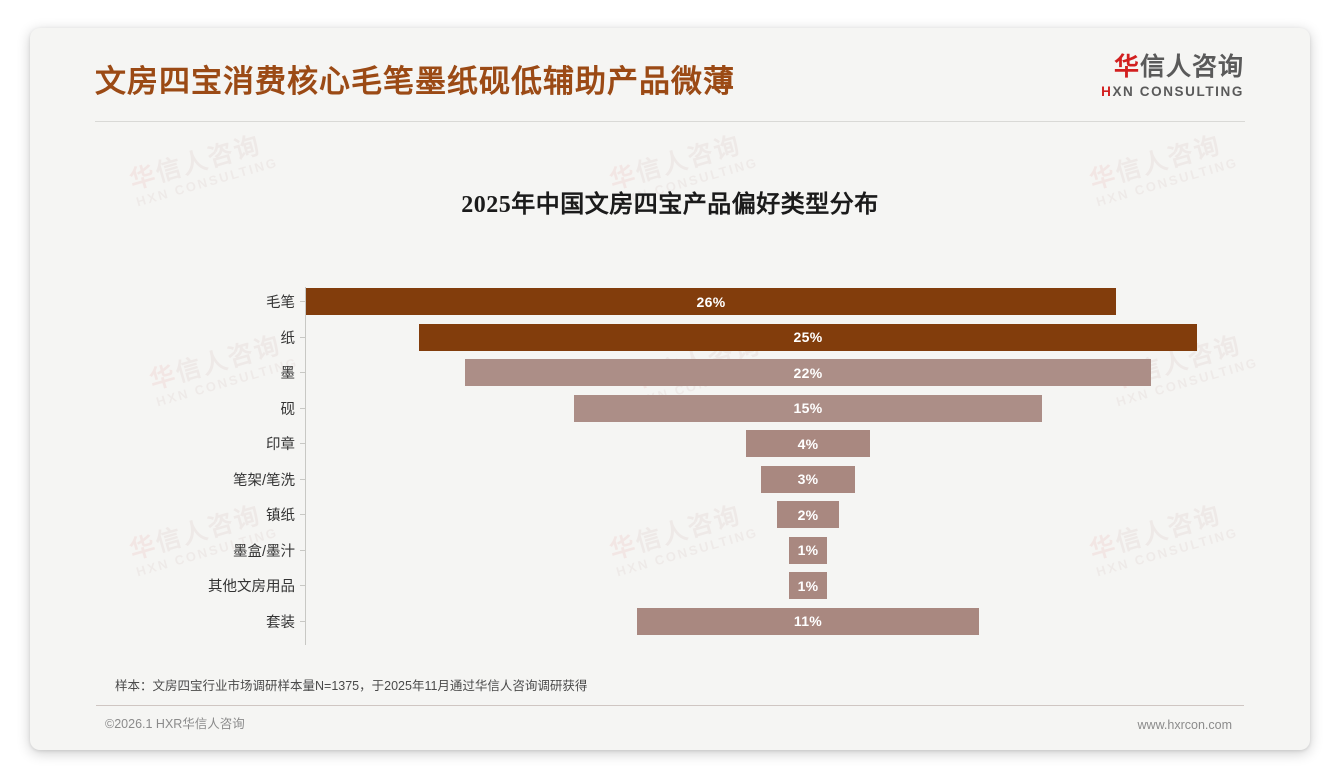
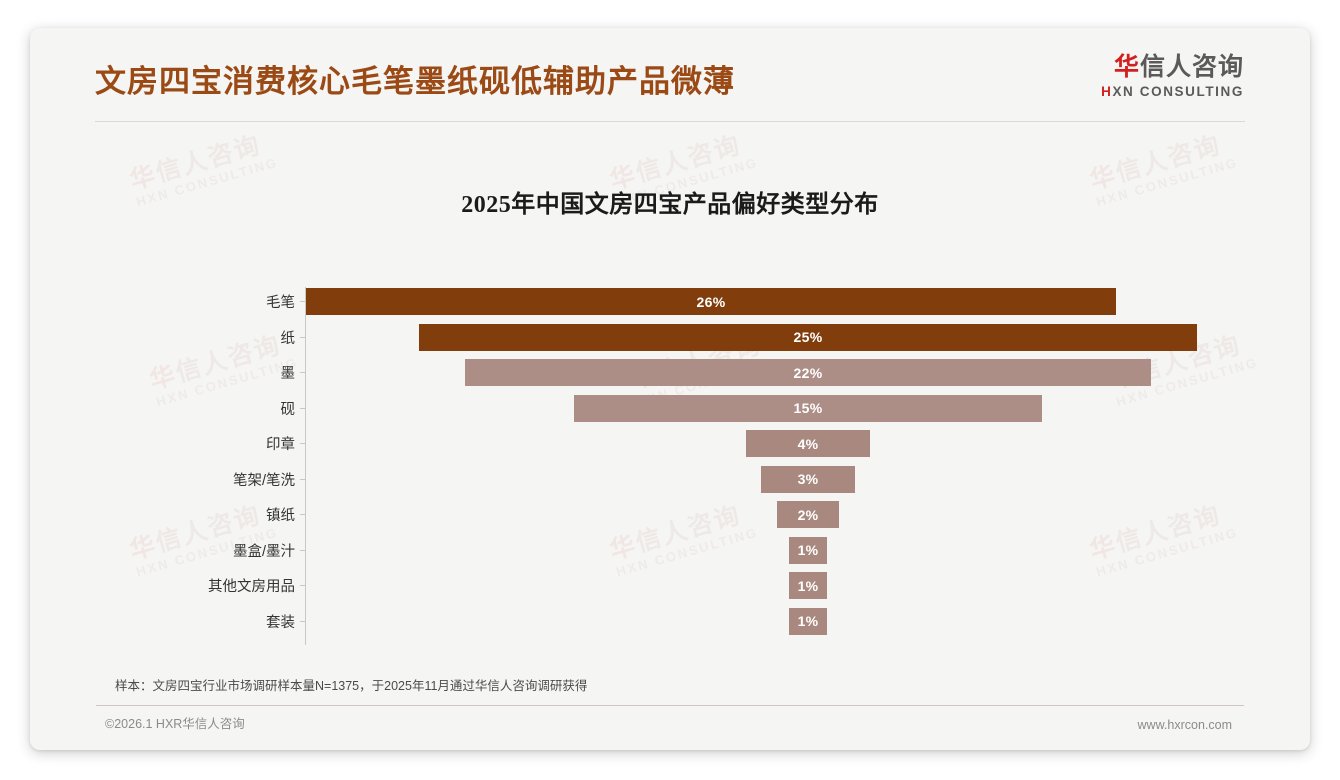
套装: 11% -> 1%
